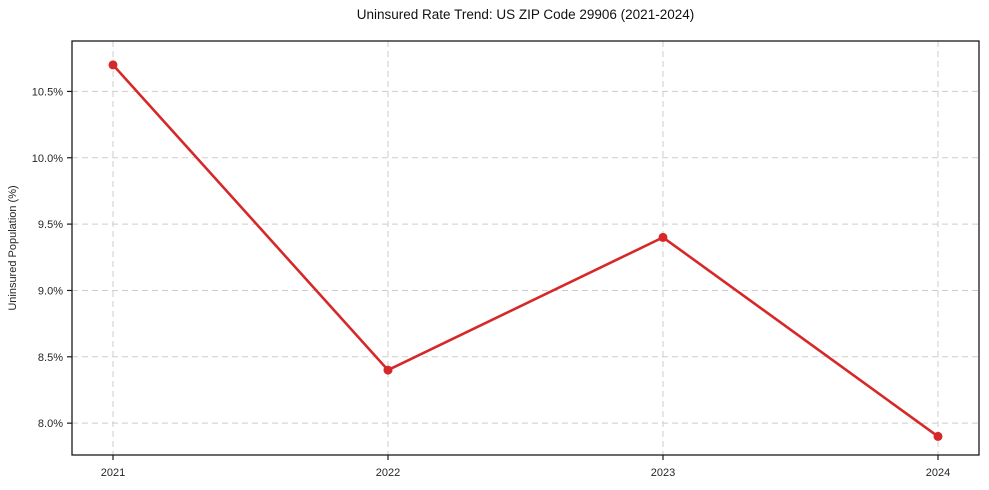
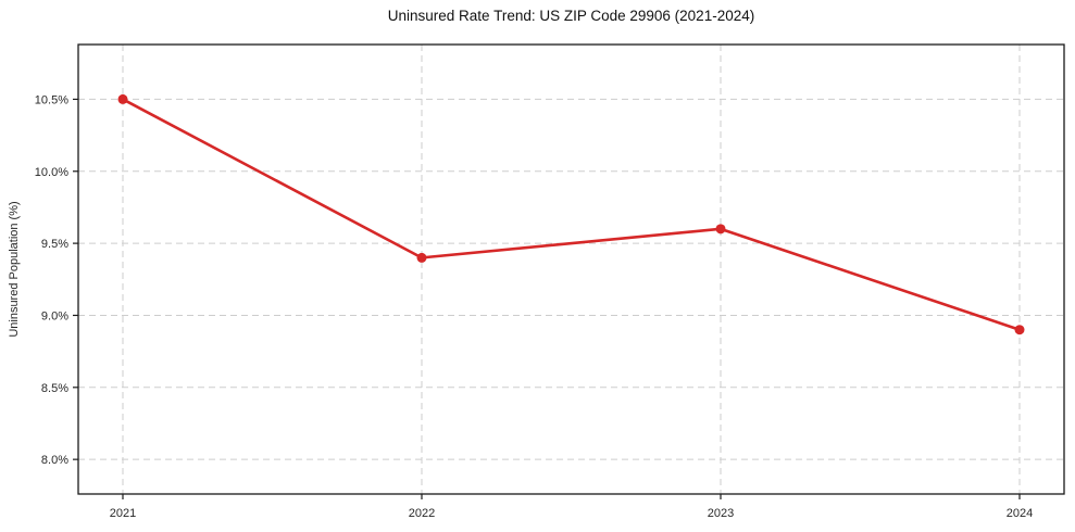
2021: 10.7% -> 10.5%
2022: 8.4% -> 9.4%
2023: 9.4% -> 9.6%
2024: 7.9% -> 8.9%
